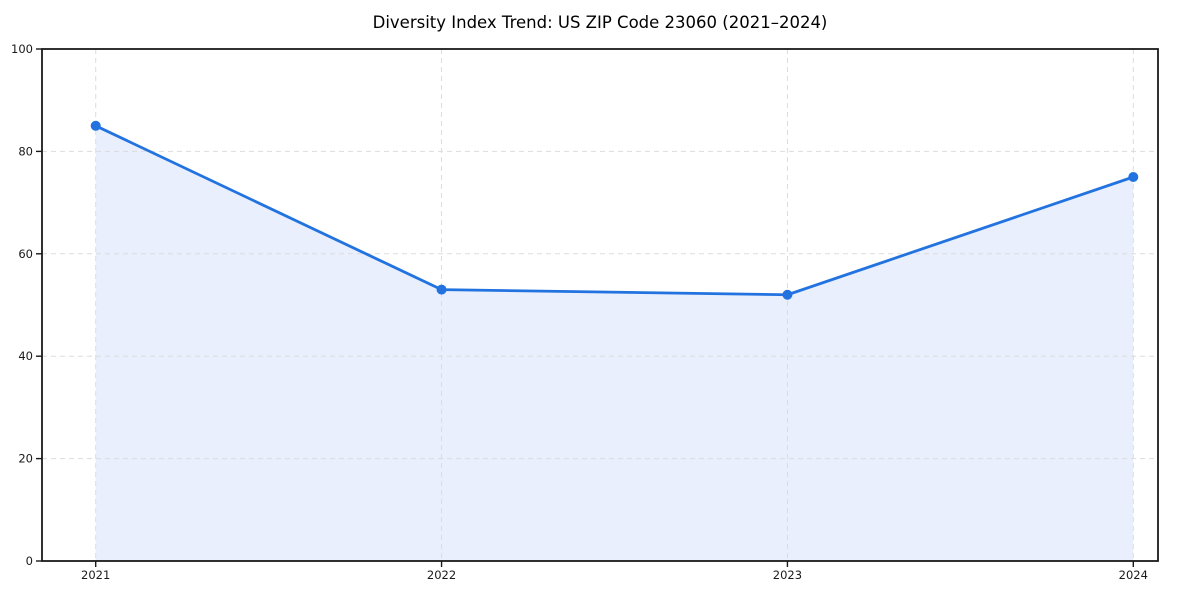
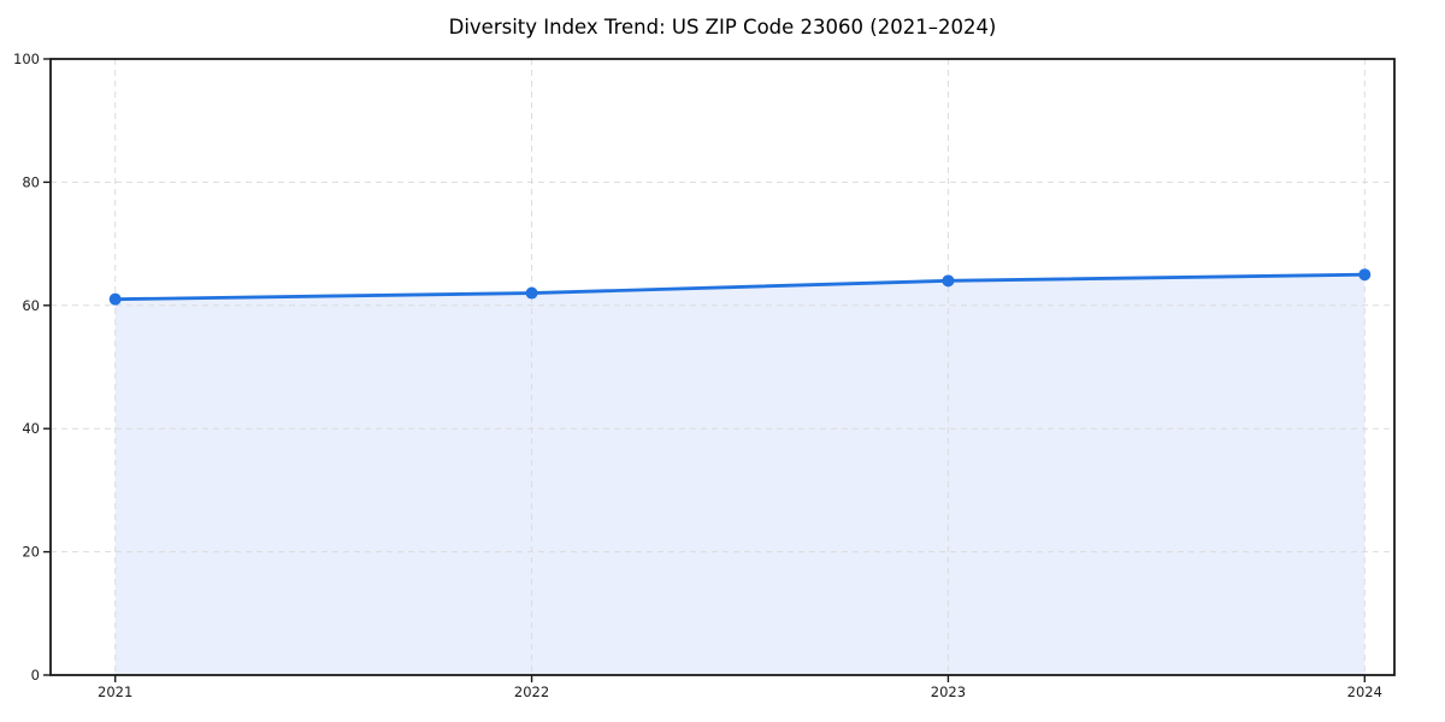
2021: 85 -> 61
2022: 53 -> 62
2023: 52 -> 64
2024: 75 -> 65
